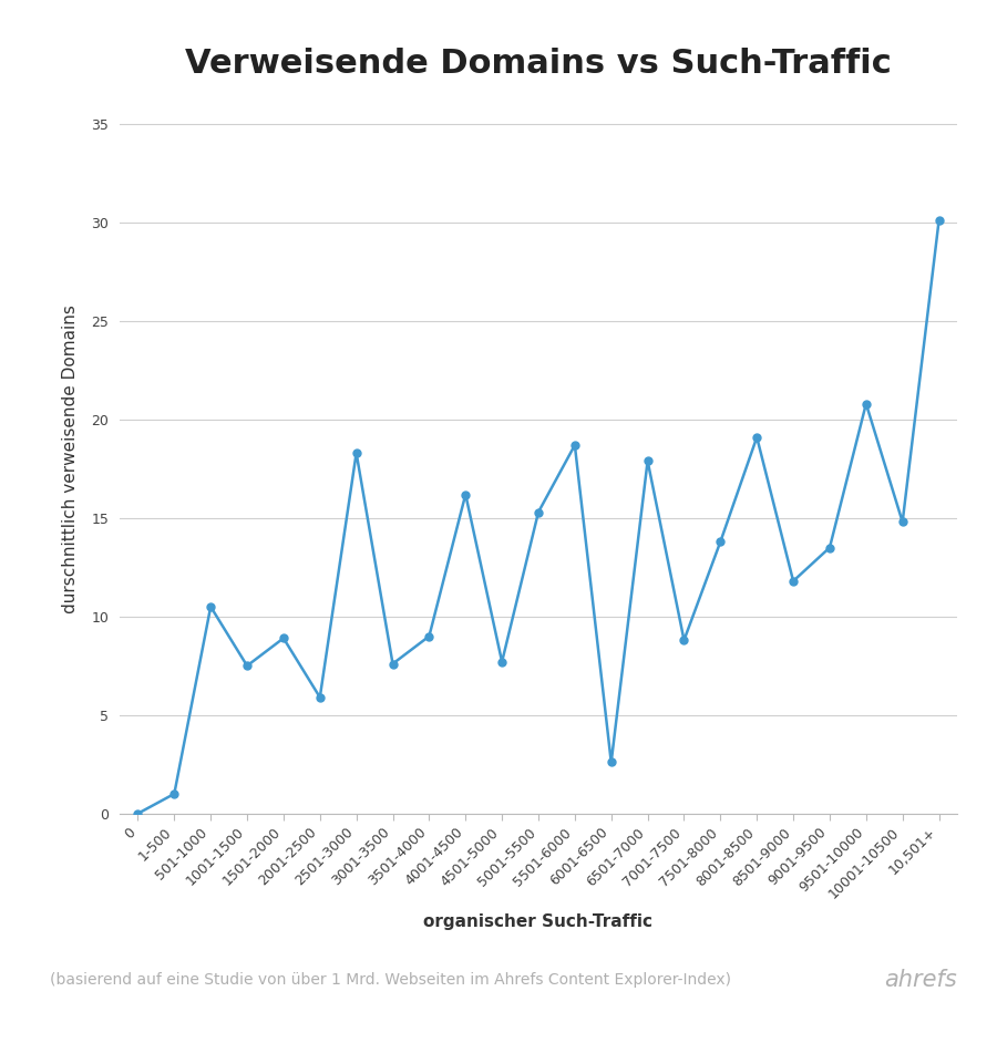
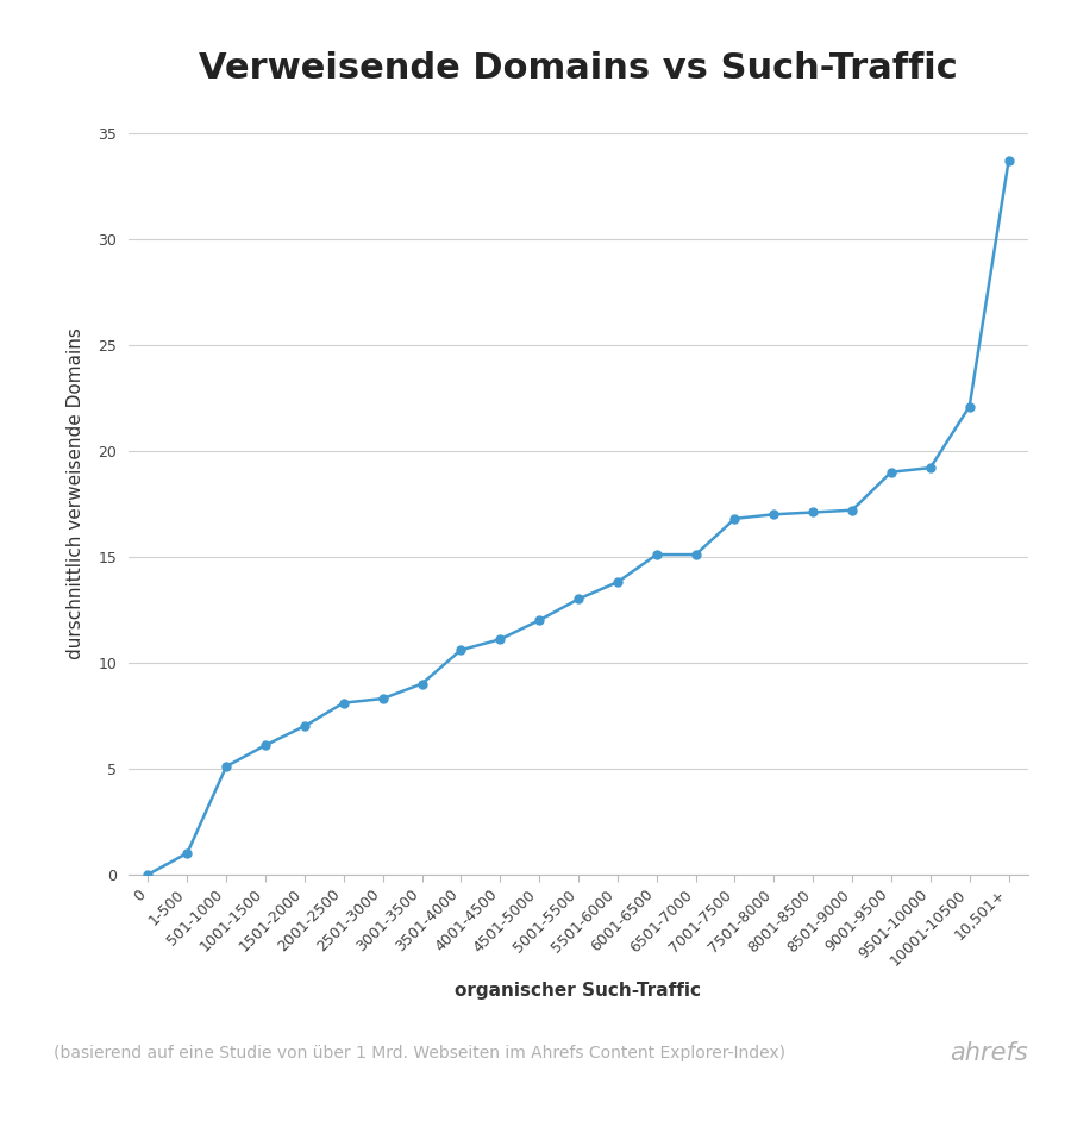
501-1000: 10.5 -> 5.1
1001-1500: 7.5 -> 6.1
1501-2000: 8.9 -> 7.0
2001-2500: 5.9 -> 8.1
2501-3000: 18.3 -> 8.3
3001-3500: 7.6 -> 9.0
3501-4000: 9.0 -> 10.6
4001-4500: 16.2 -> 11.1
4501-5000: 7.7 -> 12.0
5001-5500: 15.3 -> 13.0
5501-6000: 18.7 -> 13.8
6001-6500: 2.6 -> 15.1
6501-7000: 17.9 -> 15.1
7001-7500: 8.8 -> 16.8
7501-8000: 13.8 -> 17.0
8001-8500: 19.1 -> 17.1
8501-9000: 11.8 -> 17.2
9001-9500: 13.5 -> 19.0
9501-10000: 20.8 -> 19.2
10001-10500: 14.8 -> 22.1
10,501+: 30.1 -> 33.7
